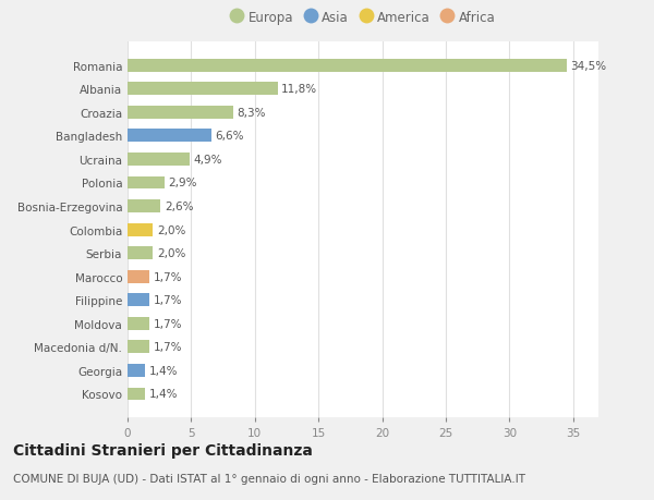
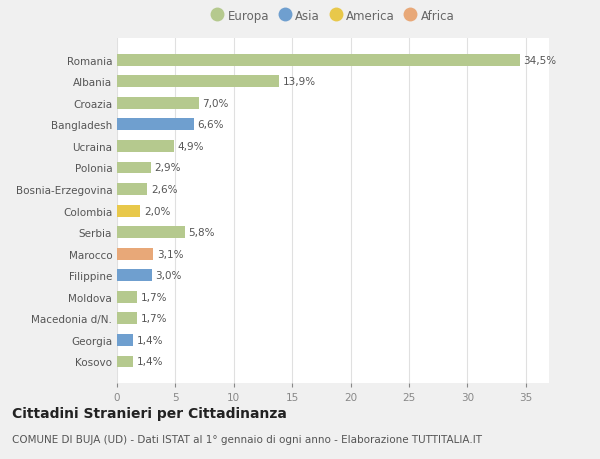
Albania: 11,8% -> 13,9%
Croazia: 8,3% -> 7,0%
Serbia: 2,0% -> 5,8%
Marocco: 1,7% -> 3,1%
Filippine: 1,7% -> 3,0%
